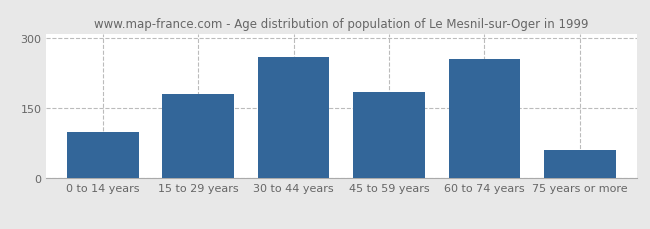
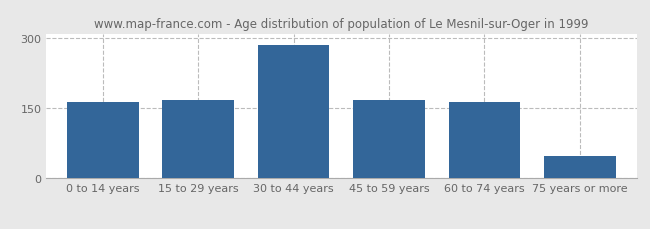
0 to 14 years: 100 -> 163
15 to 29 years: 180 -> 168
30 to 44 years: 260 -> 285
45 to 59 years: 185 -> 168
60 to 74 years: 255 -> 163
75 years or more: 60 -> 47
